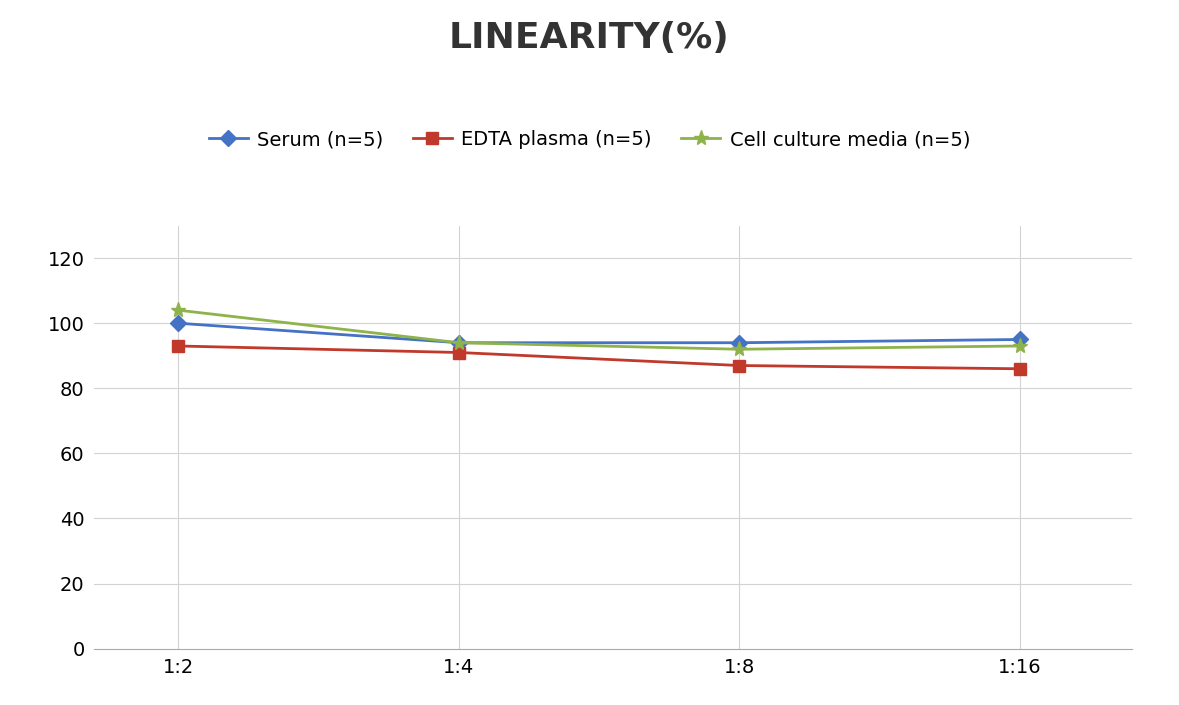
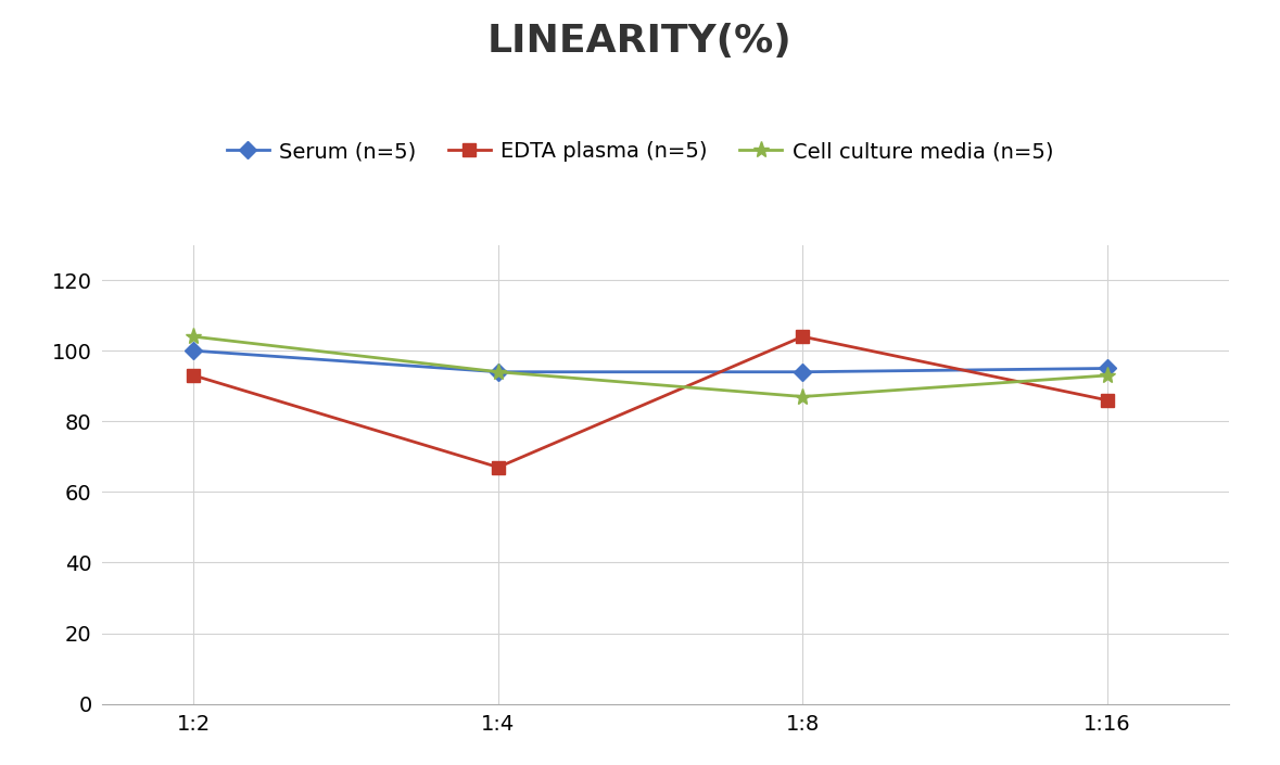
EDTA plasma (n=5)/1:4: 91 -> 67
EDTA plasma (n=5)/1:8: 87 -> 104
Cell culture media (n=5)/1:8: 92 -> 87
